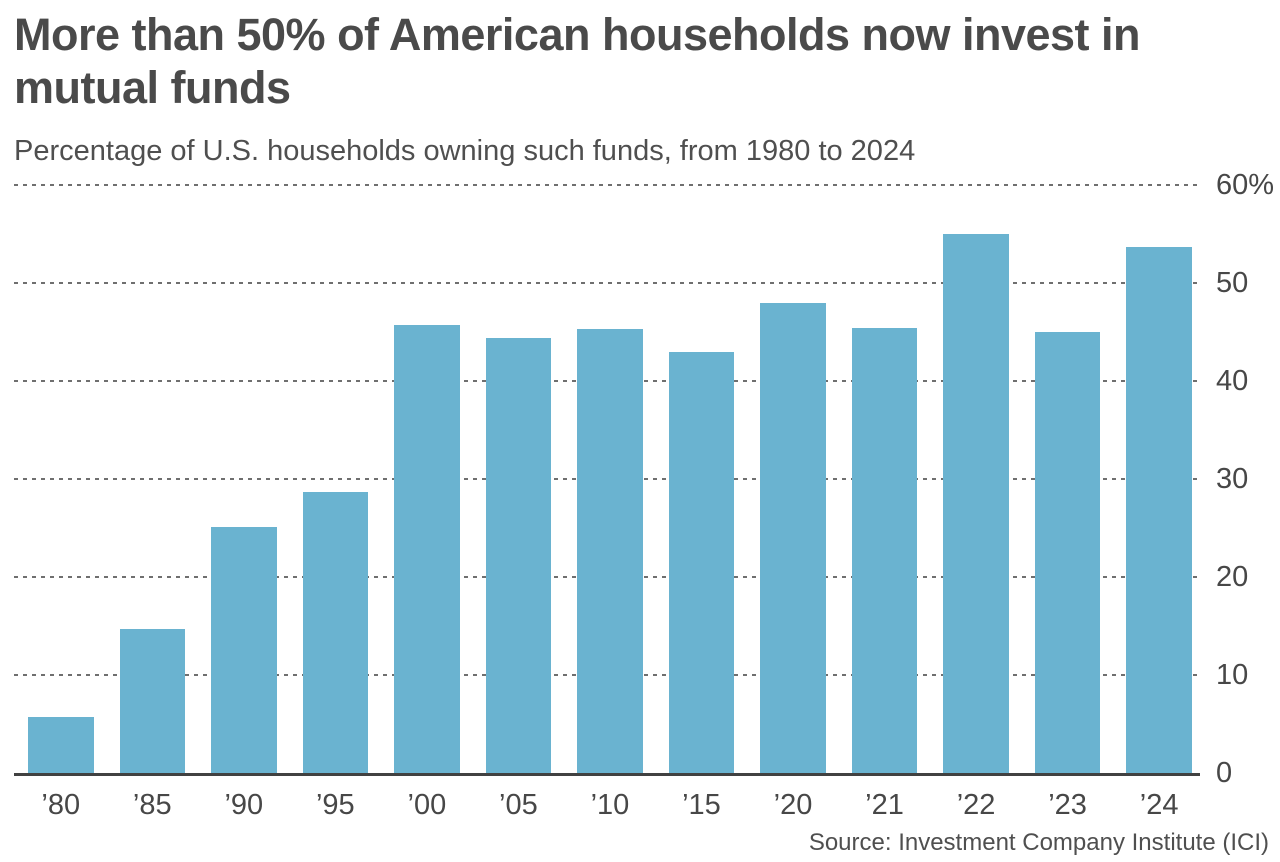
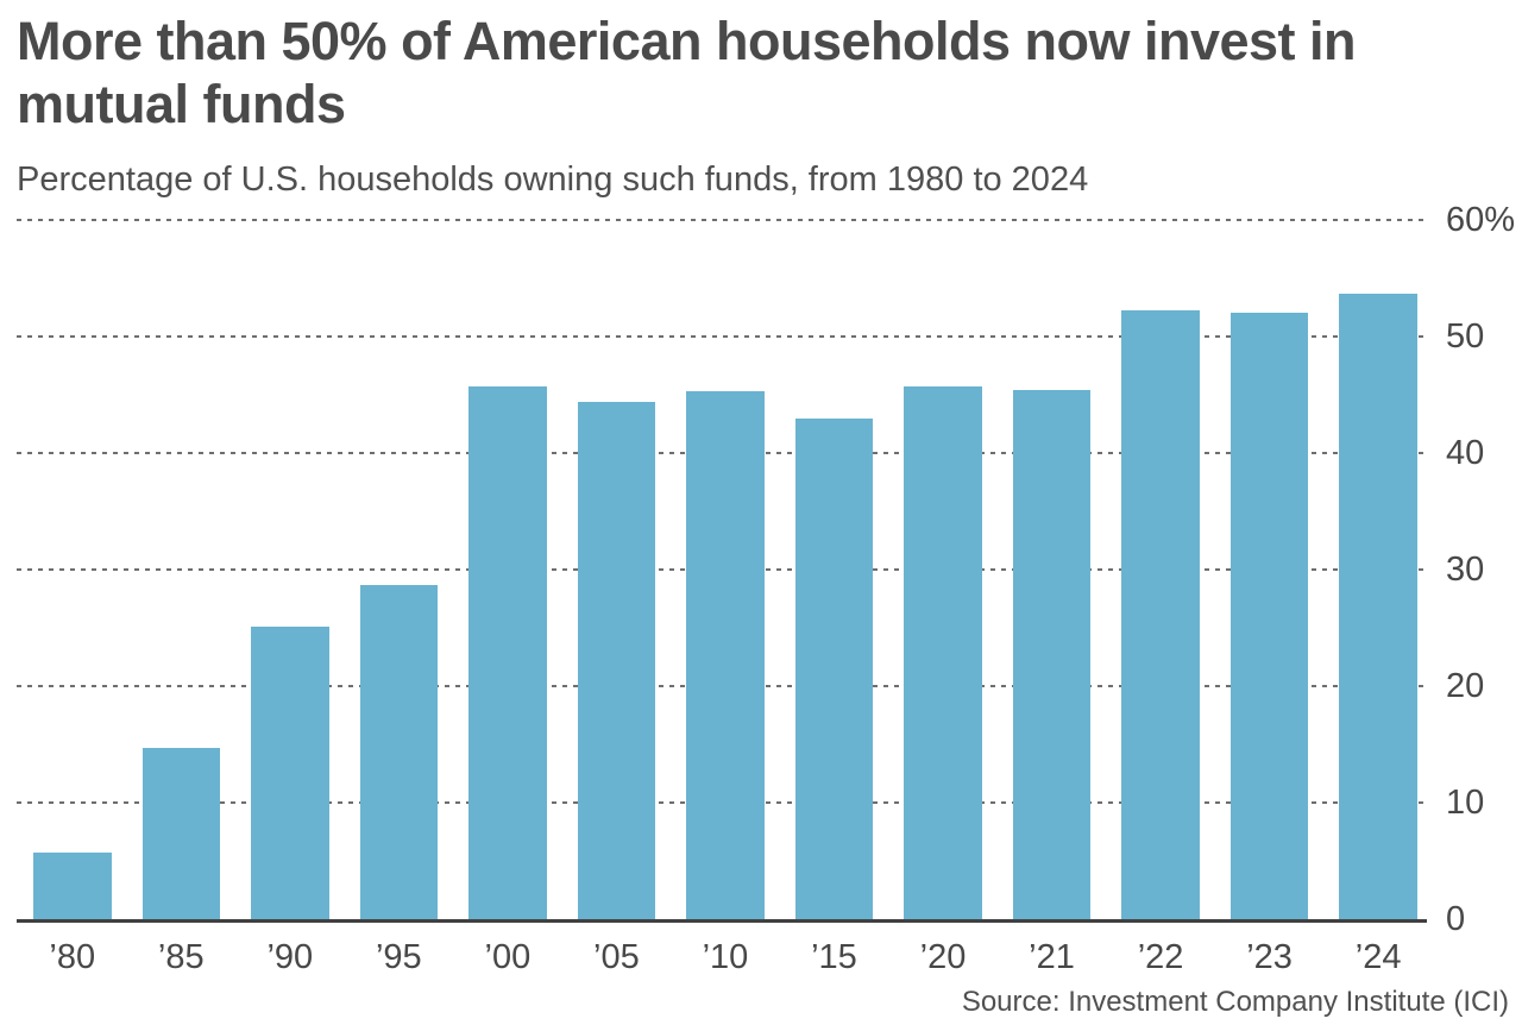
’20: 48% -> 46%
’22: 55% -> 52%
’23: 45% -> 52%
